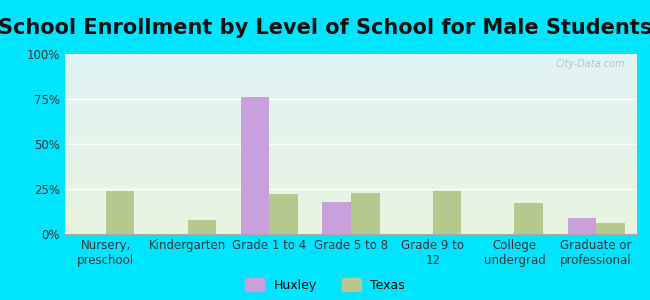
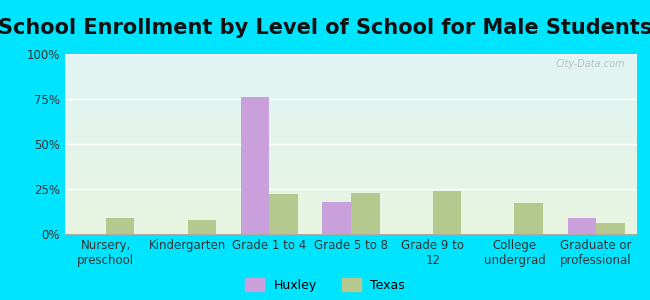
Texas/Nursery, preschool: 24% -> 9%
